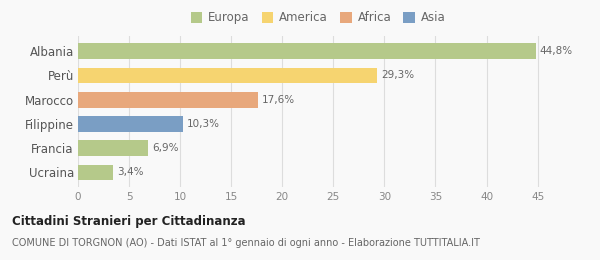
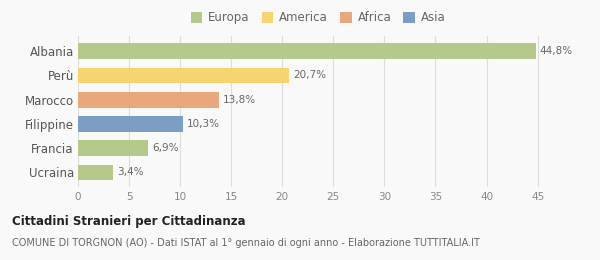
Perù: 29,3% -> 20,7%
Marocco: 17,6% -> 13,8%
